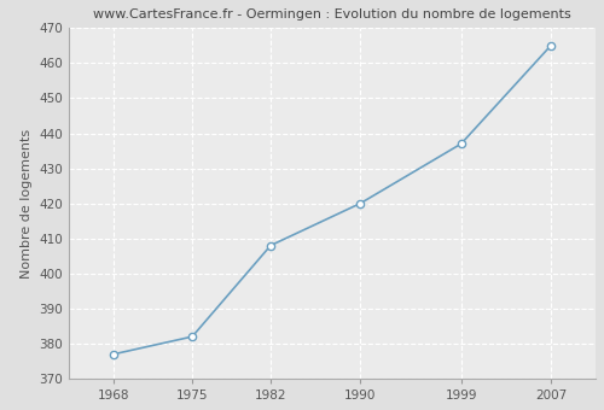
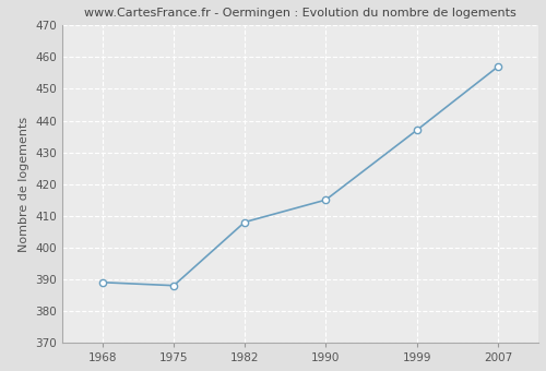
1968: 377 -> 389
1975: 382 -> 388
1990: 420 -> 415
2007: 465 -> 457
